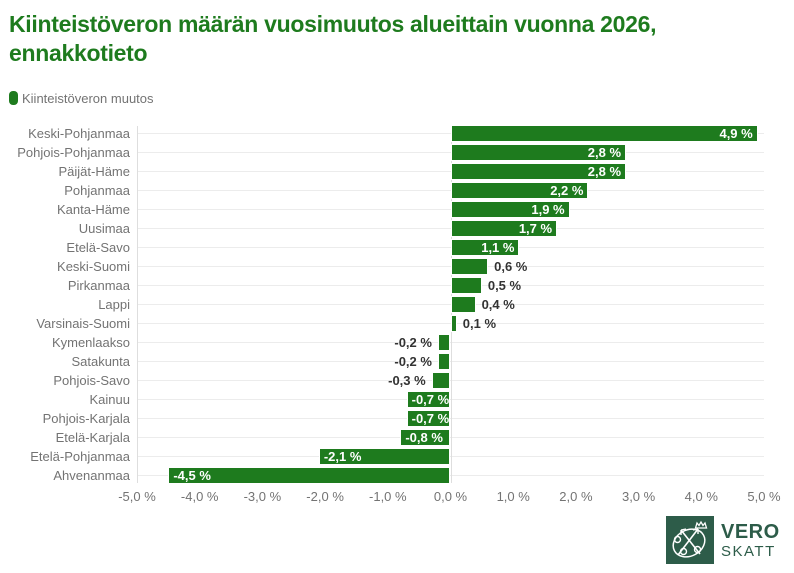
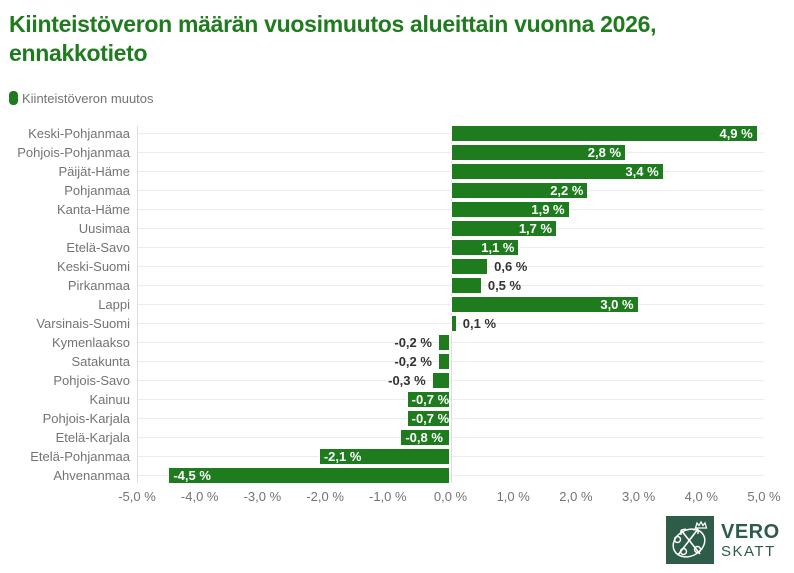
Päijät-Häme: 2,8 -> 3,4
Lappi: 0,4 -> 3,0
